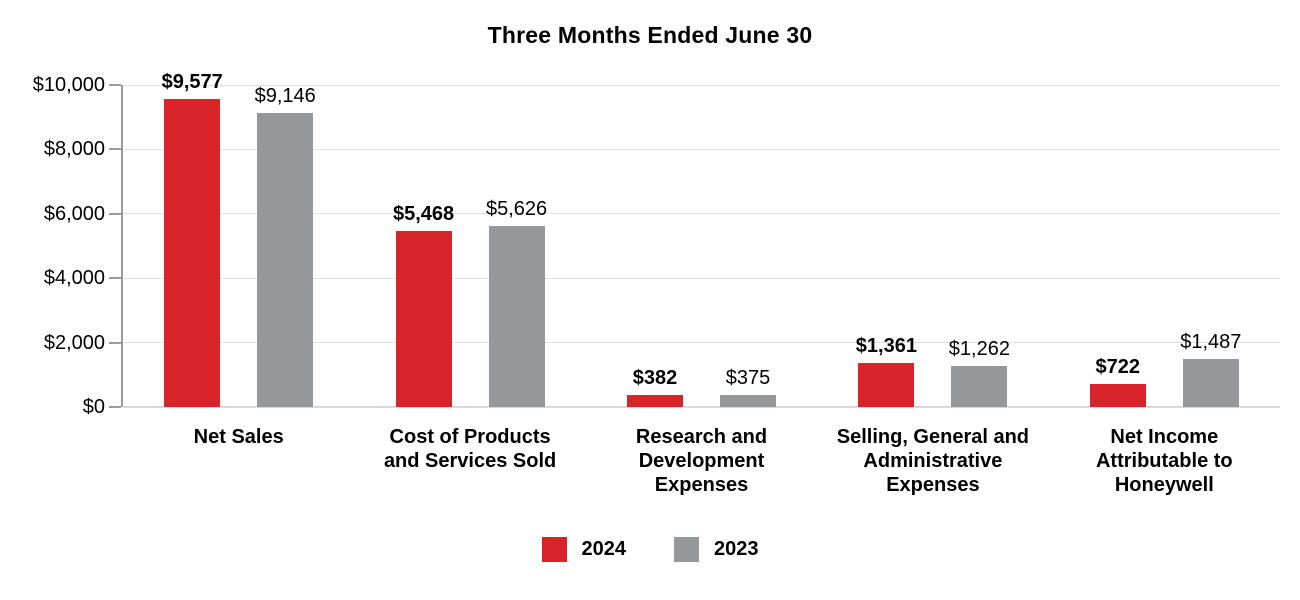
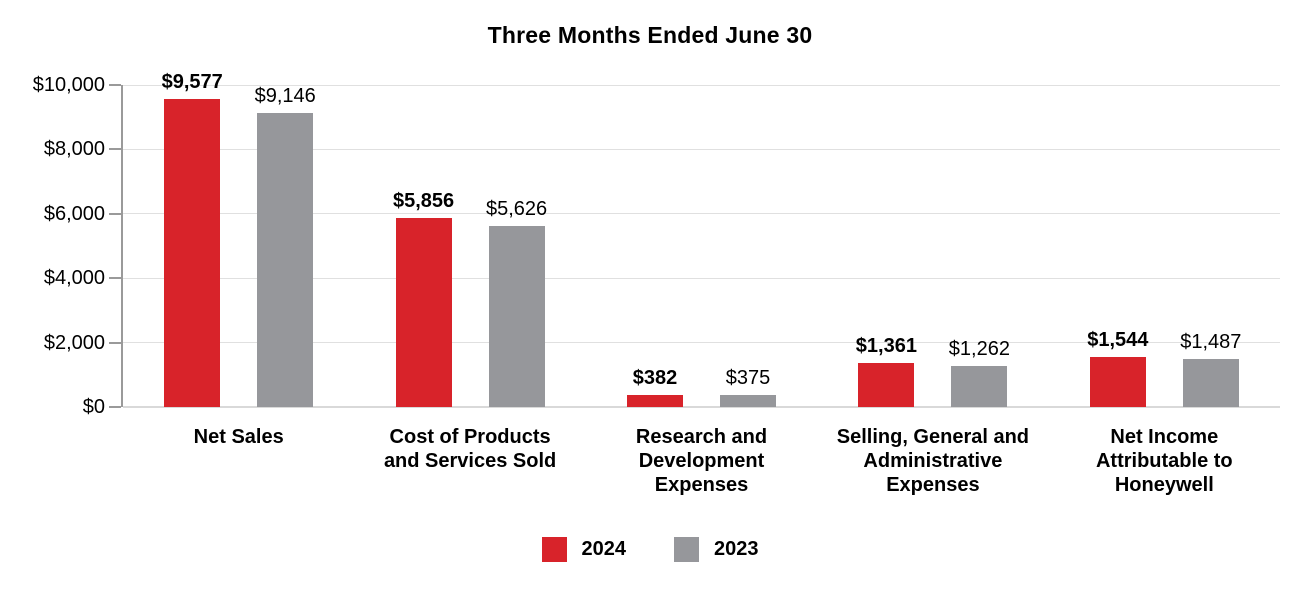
2024/Cost of Products and Services Sold: $5,468 -> $5,856
2024/Net Income Attributable to Honeywell: $722 -> $1,544
